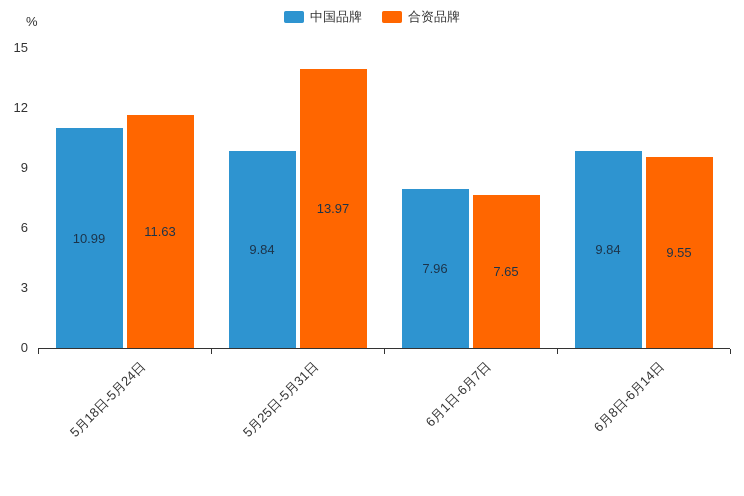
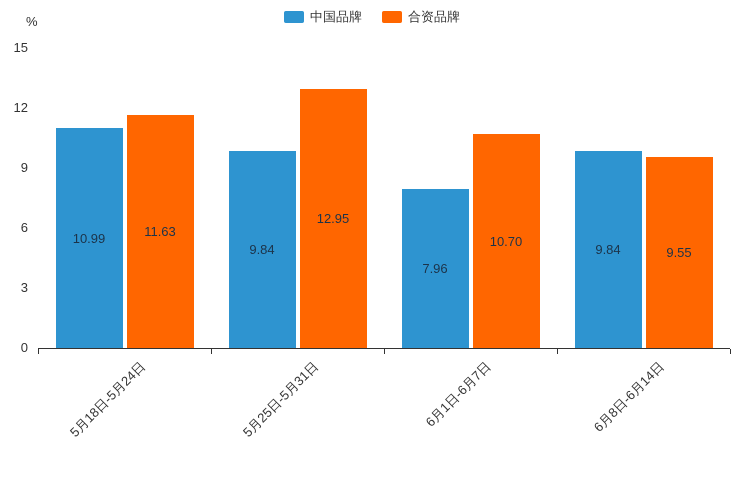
合资品牌/5月25日-5月31日: 13.97 -> 12.95
合资品牌/6月1日-6月7日: 7.65 -> 10.70
